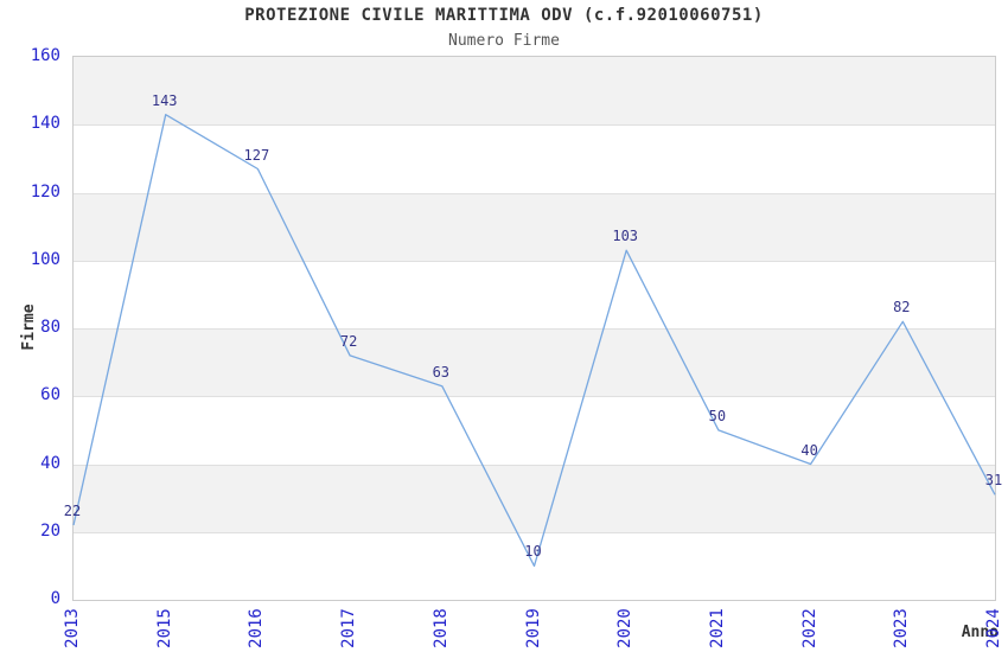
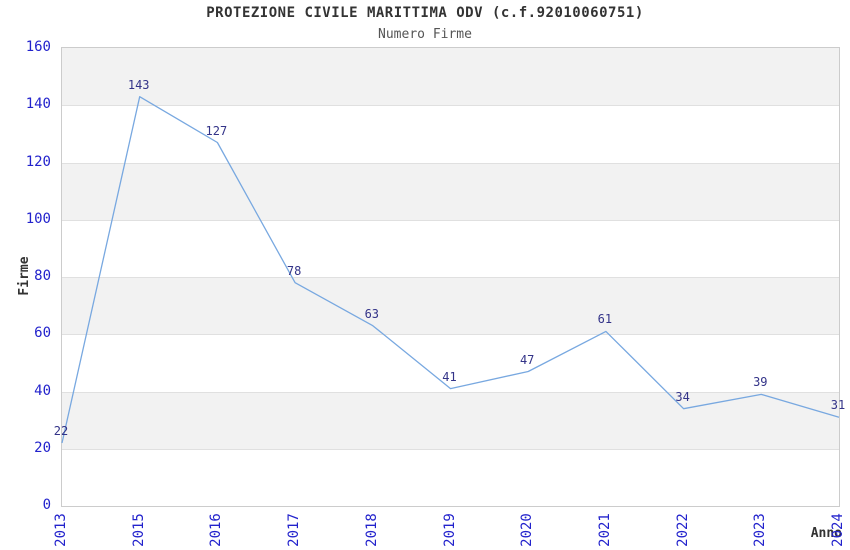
2017: 72 -> 78
2019: 10 -> 41
2020: 103 -> 47
2021: 50 -> 61
2022: 40 -> 34
2023: 82 -> 39
